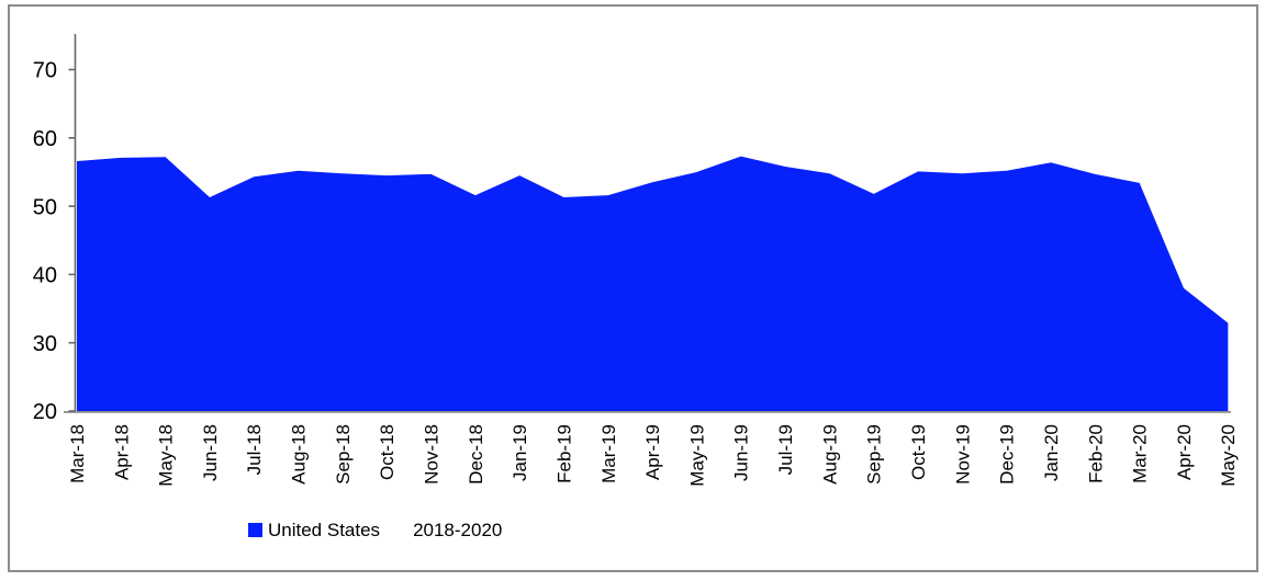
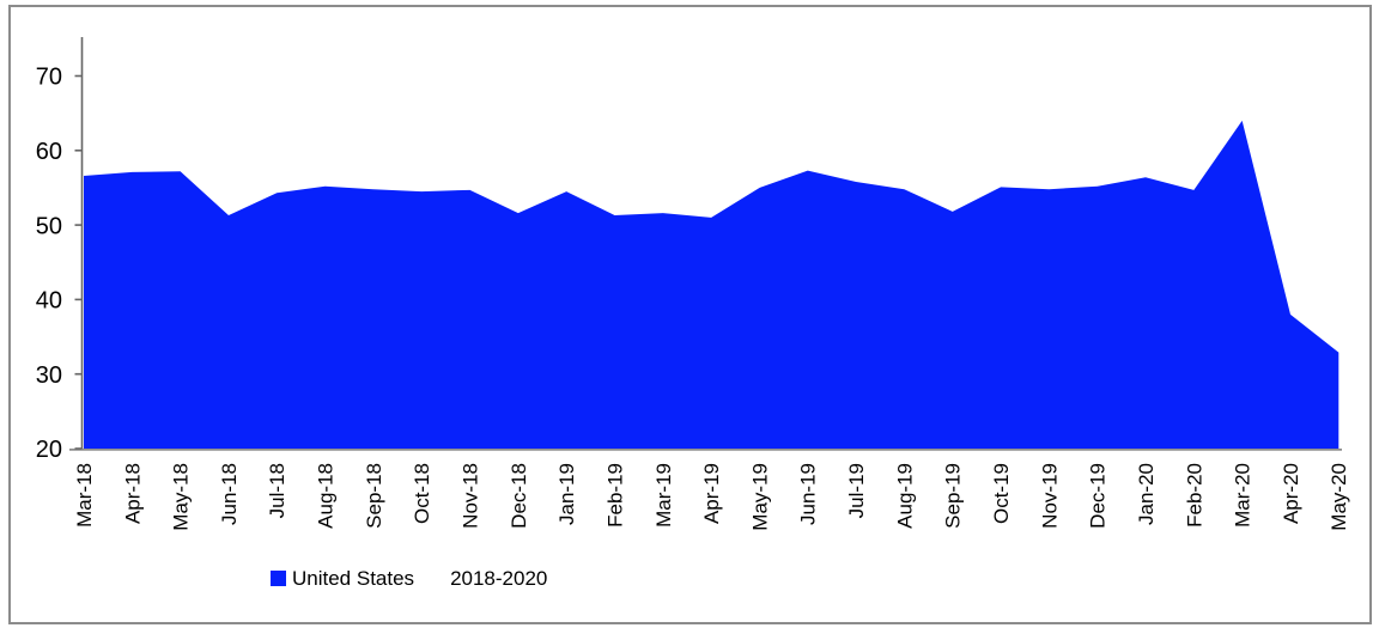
Apr-19: 54 -> 51
Mar-20: 53 -> 64
